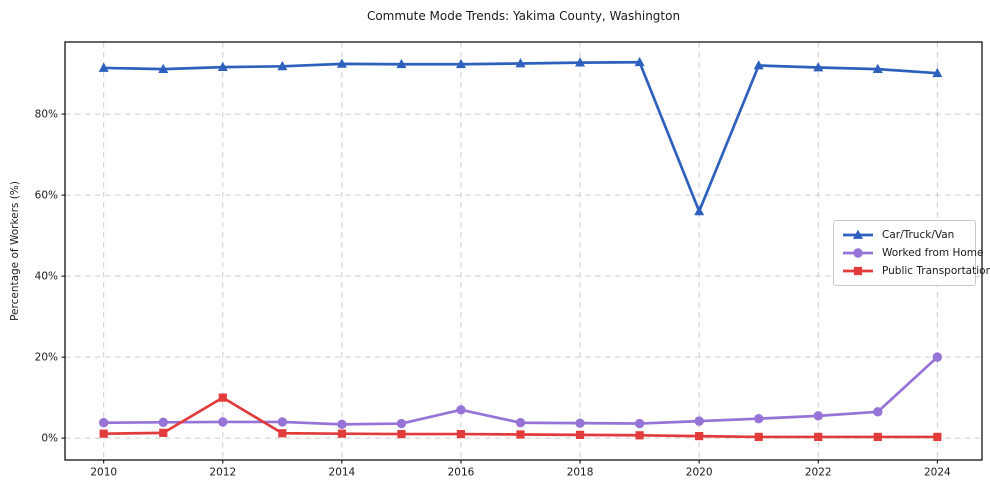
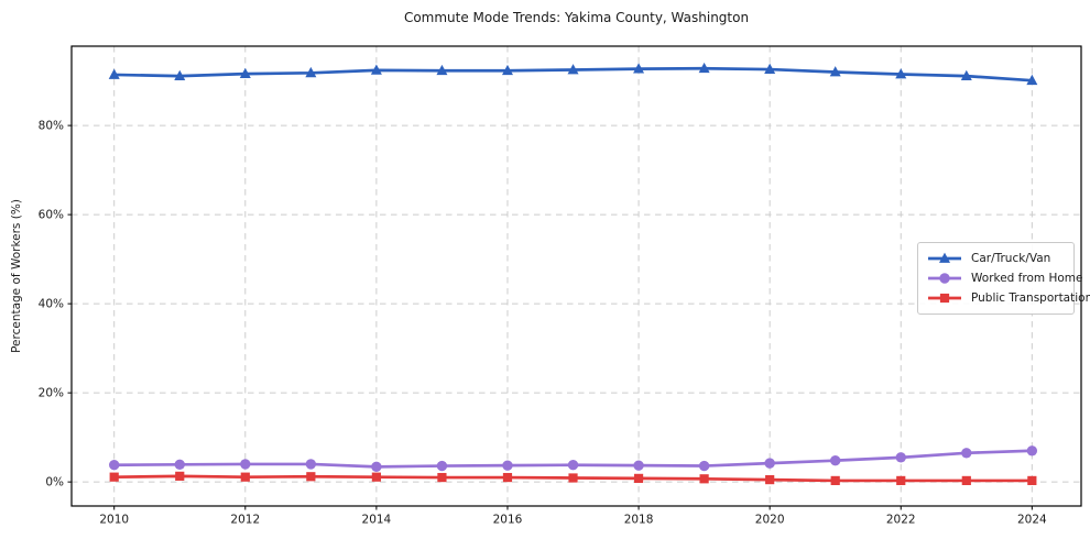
Public Transportation/2012: 10% -> 1%
Worked from Home/2016: 7% -> 4%
Car/Truck/Van/2020: 56% -> 93%
Worked from Home/2024: 20% -> 7%
